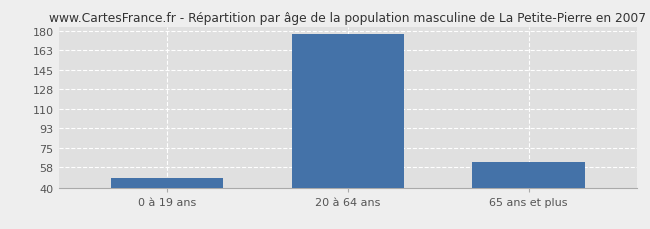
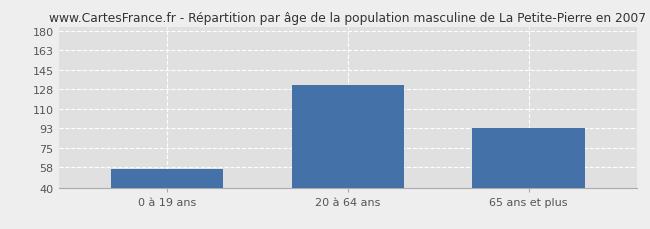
0 à 19 ans: 49 -> 57
20 à 64 ans: 177 -> 132
65 ans et plus: 63 -> 93
